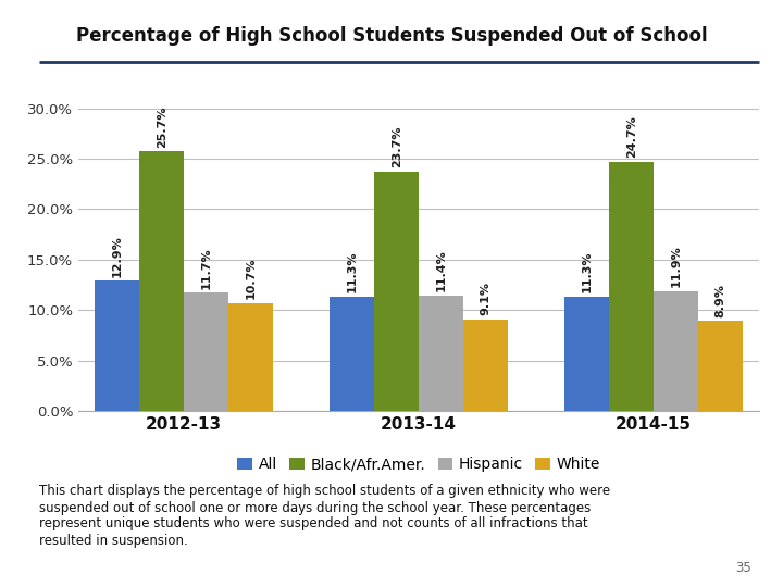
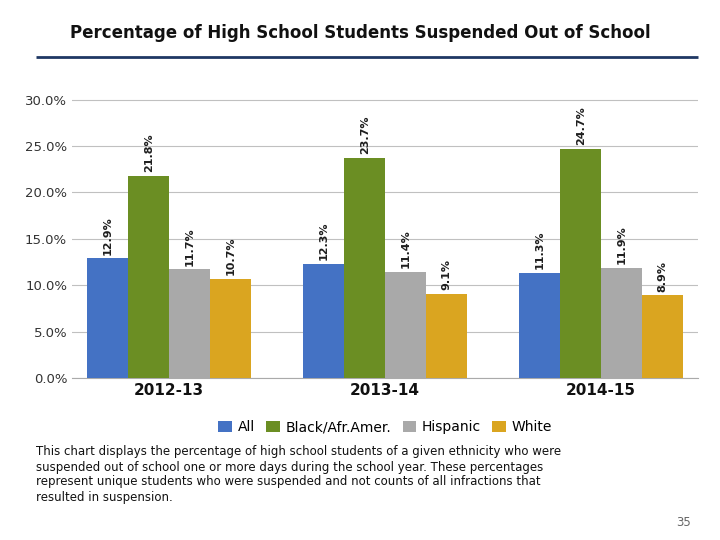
Black/Afr.Amer./2012-13: 25.7% -> 21.8%
All/2013-14: 11.3% -> 12.3%
